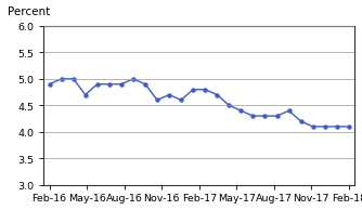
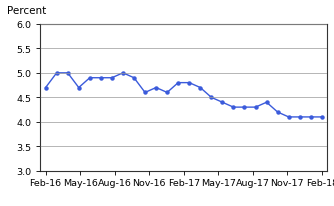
Feb-16: 4.9 -> 4.7
